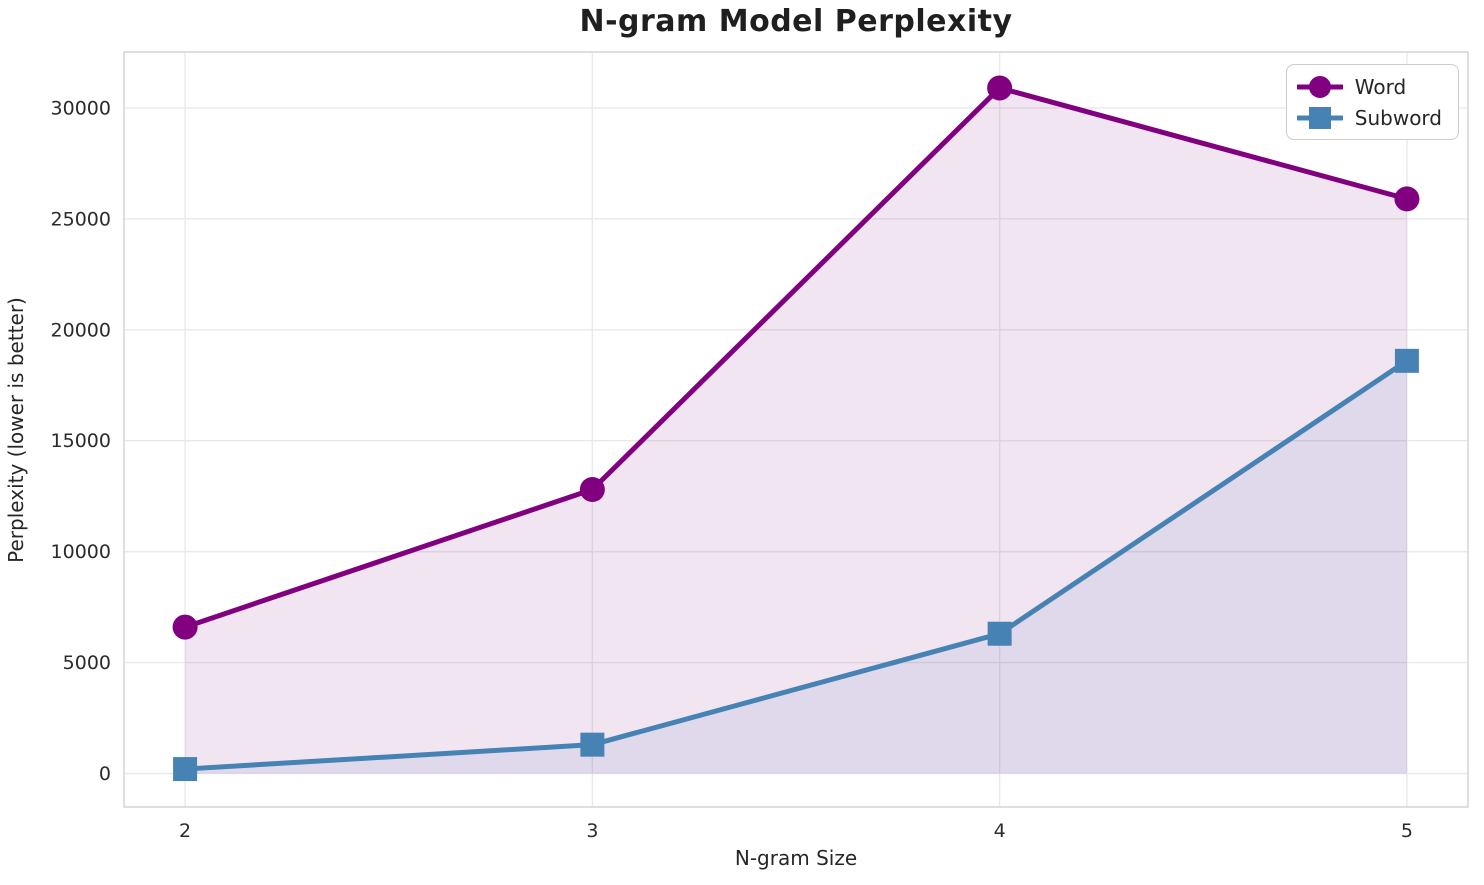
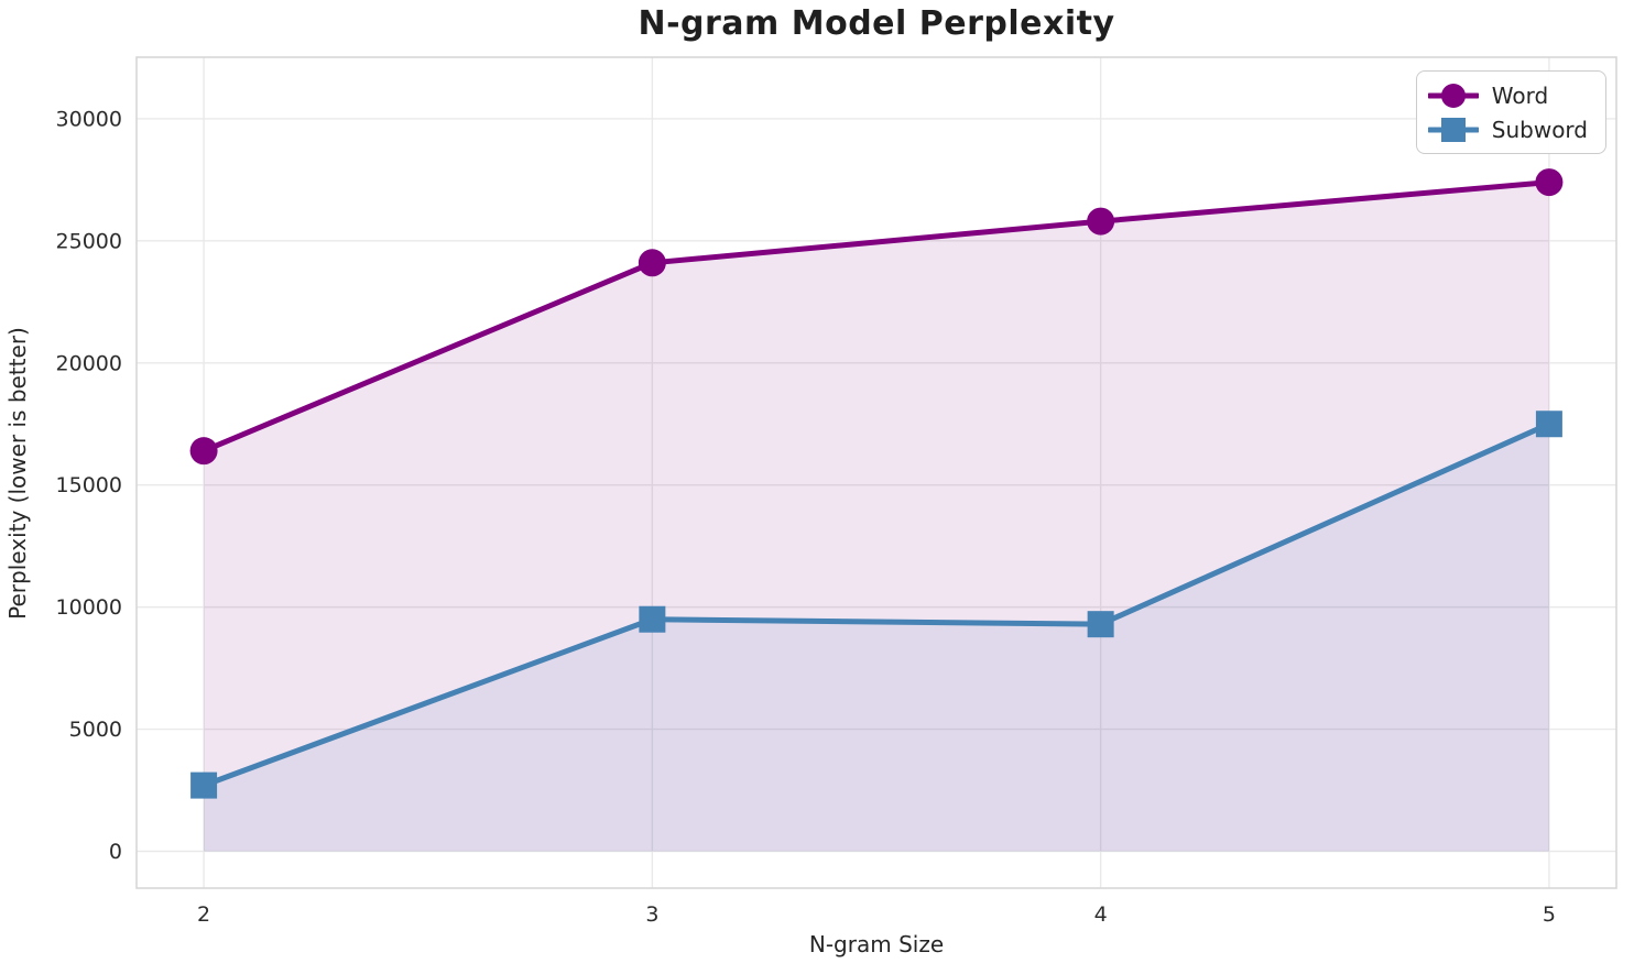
Word/2: 6600 -> 16400
Subword/2: 200 -> 2700
Word/3: 12800 -> 24100
Subword/3: 1300 -> 9500
Word/4: 30900 -> 25800
Subword/4: 6300 -> 9300
Word/5: 25900 -> 27400
Subword/5: 18600 -> 17500
